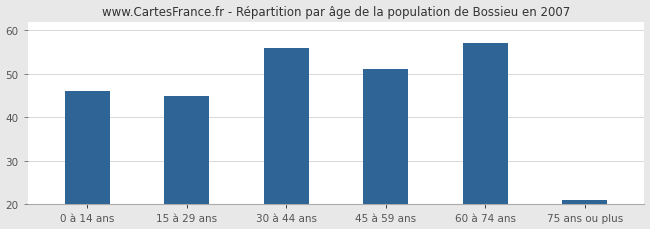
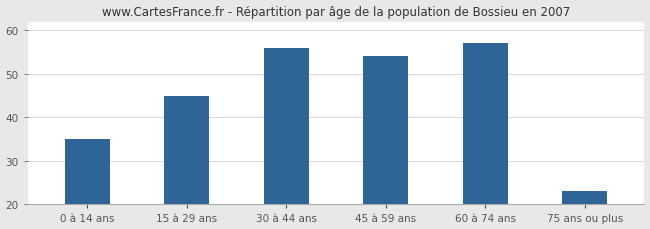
0 à 14 ans: 46 -> 35
45 à 59 ans: 51 -> 54
75 ans ou plus: 21 -> 23
